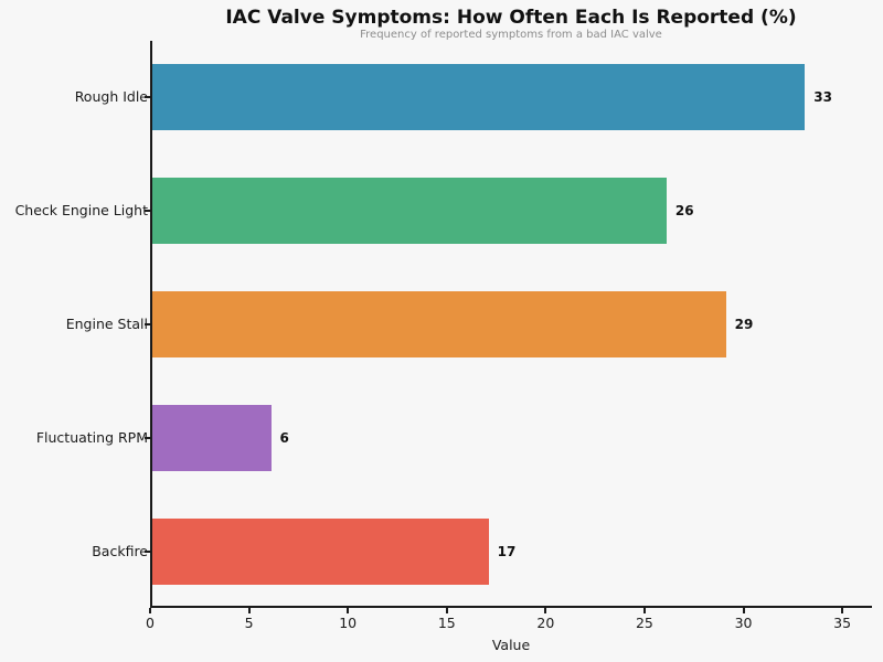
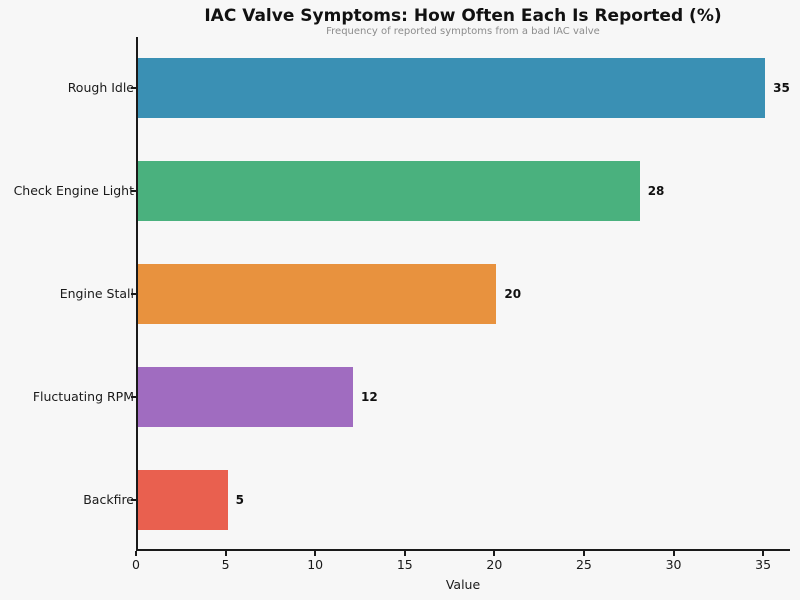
Rough Idle: 33 -> 35
Check Engine Light: 26 -> 28
Engine Stall: 29 -> 20
Fluctuating RPM: 6 -> 12
Backfire: 17 -> 5
